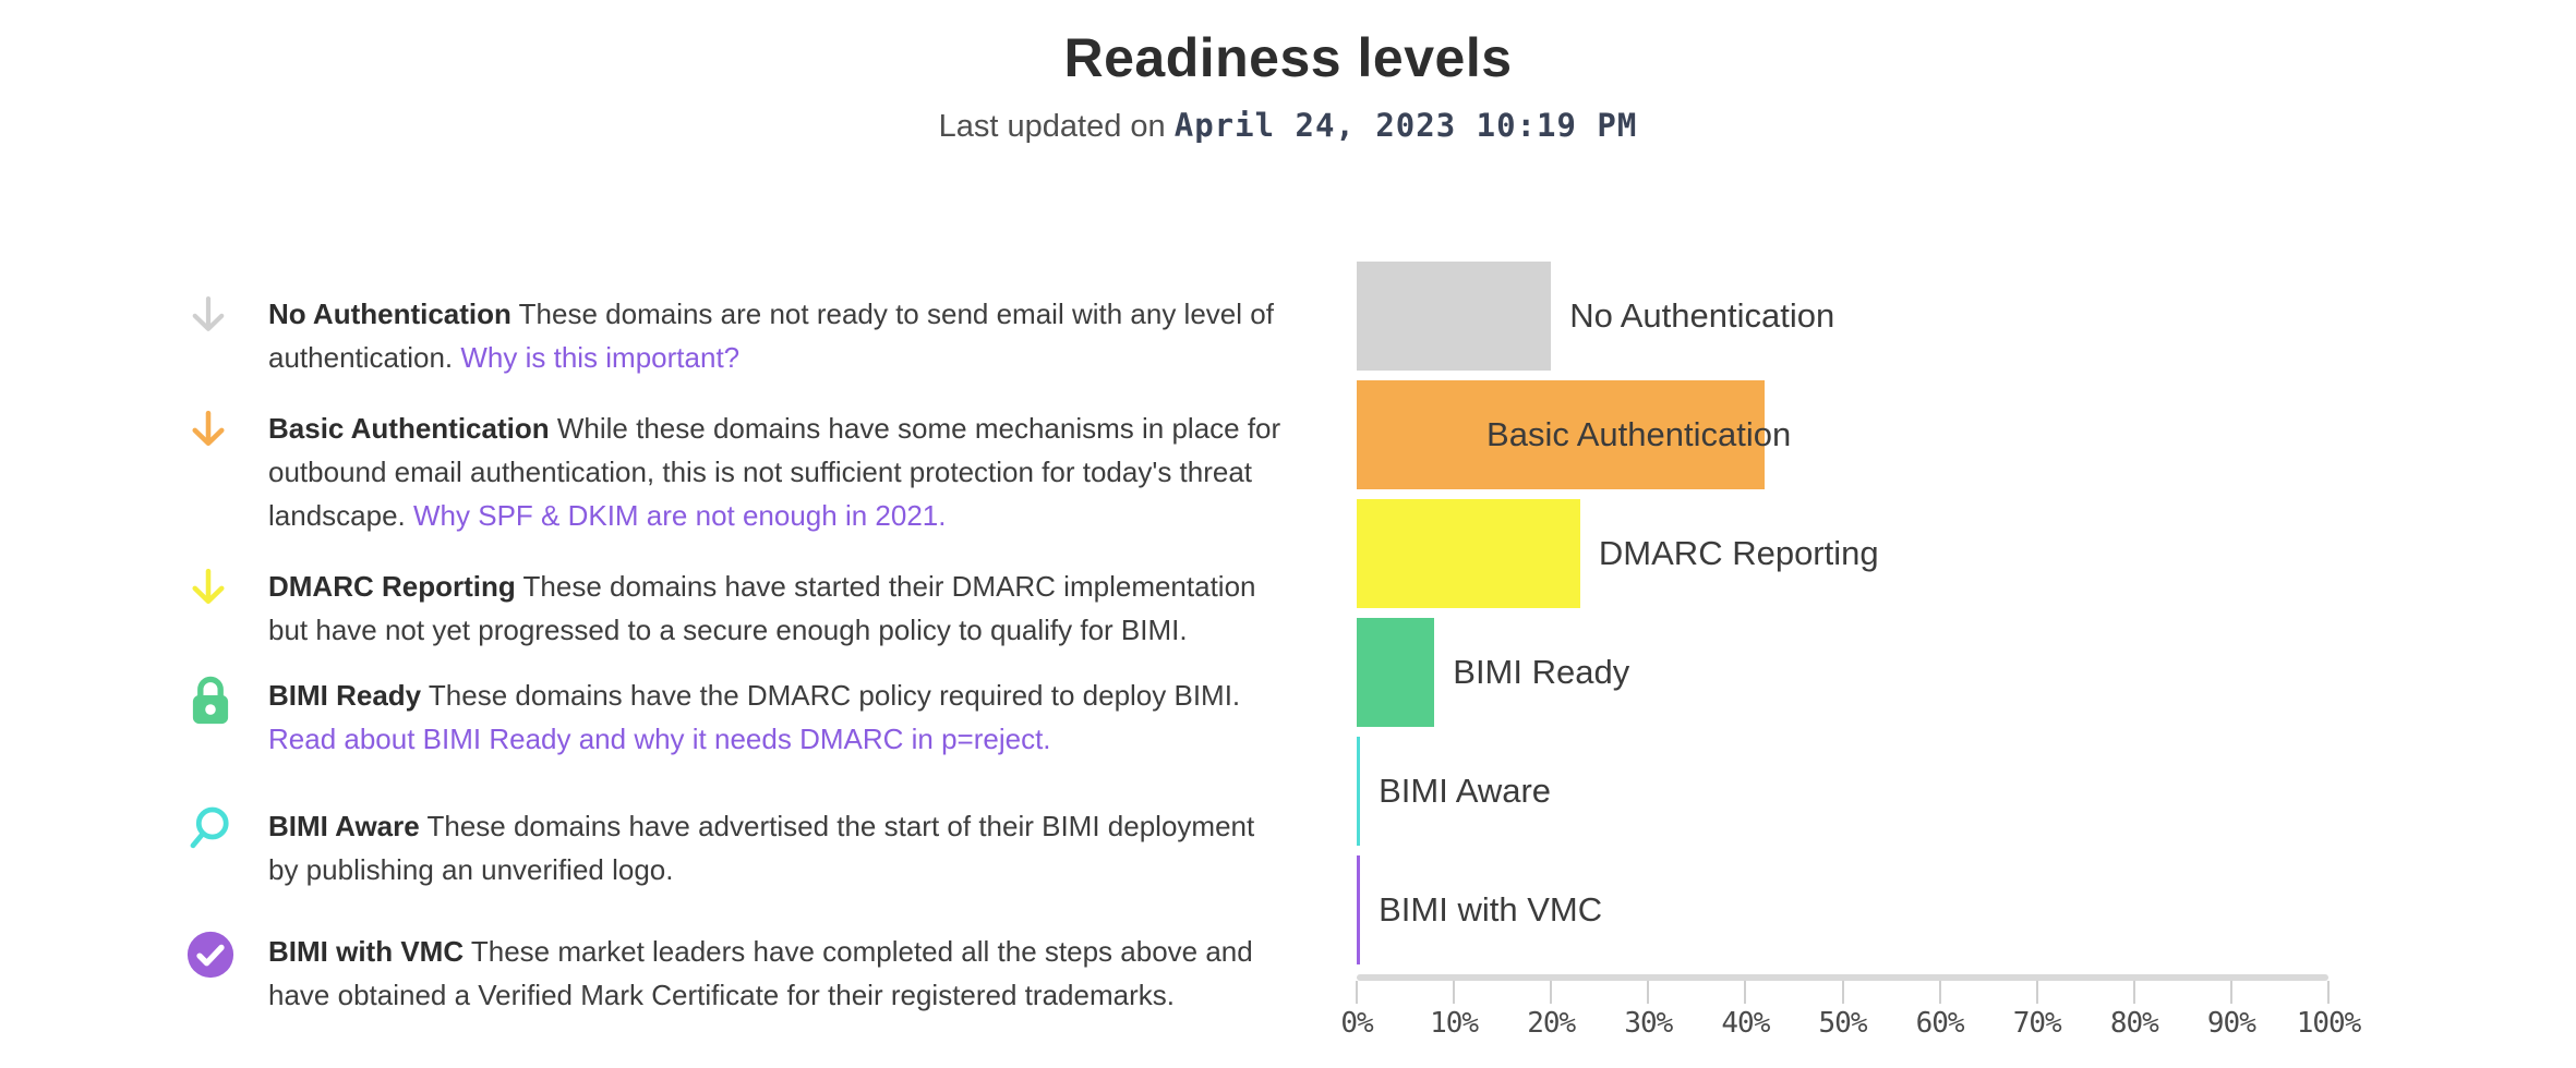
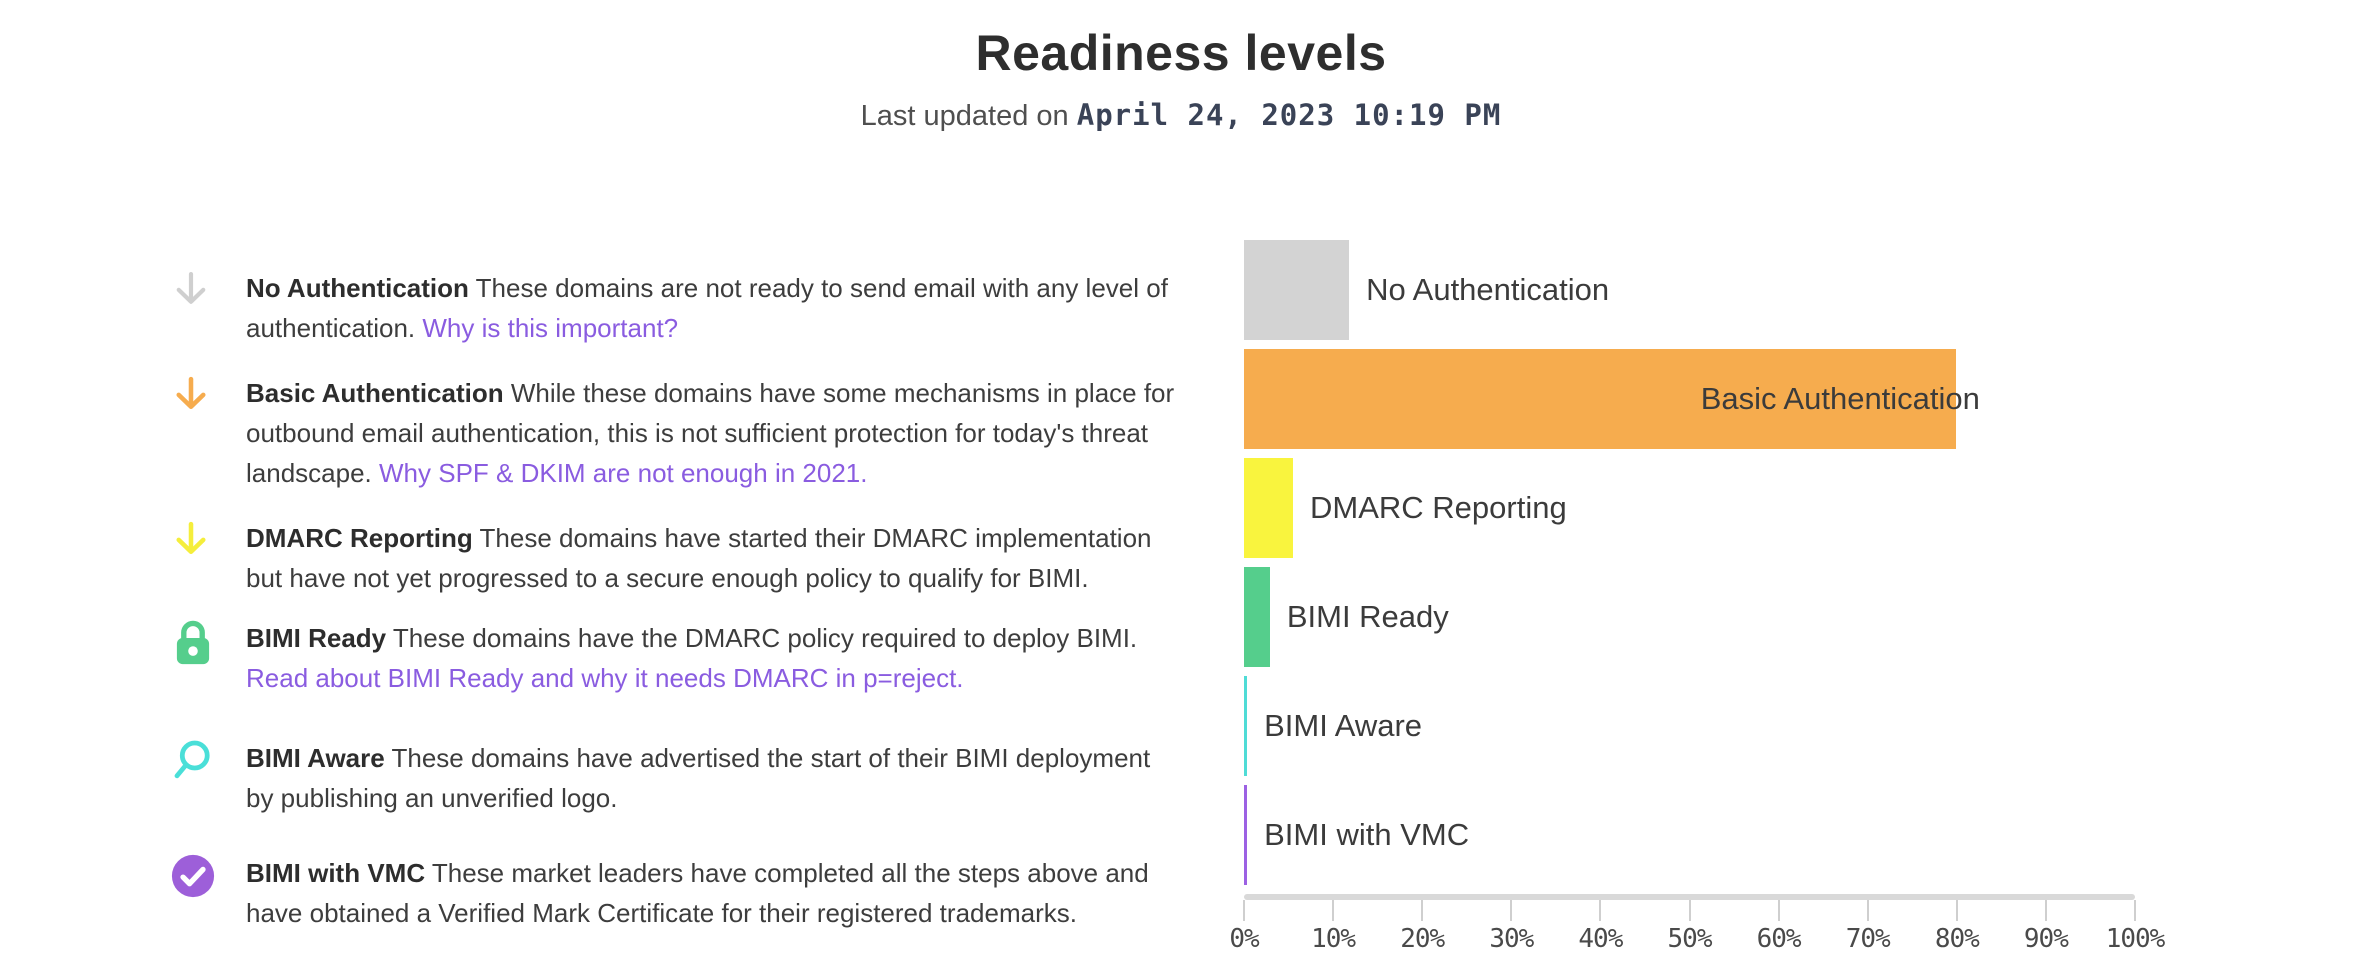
No Authentication: 20% -> 12%
Basic Authentication: 42% -> 80%
DMARC Reporting: 23% -> 6%
BIMI Ready: 8% -> 3%
